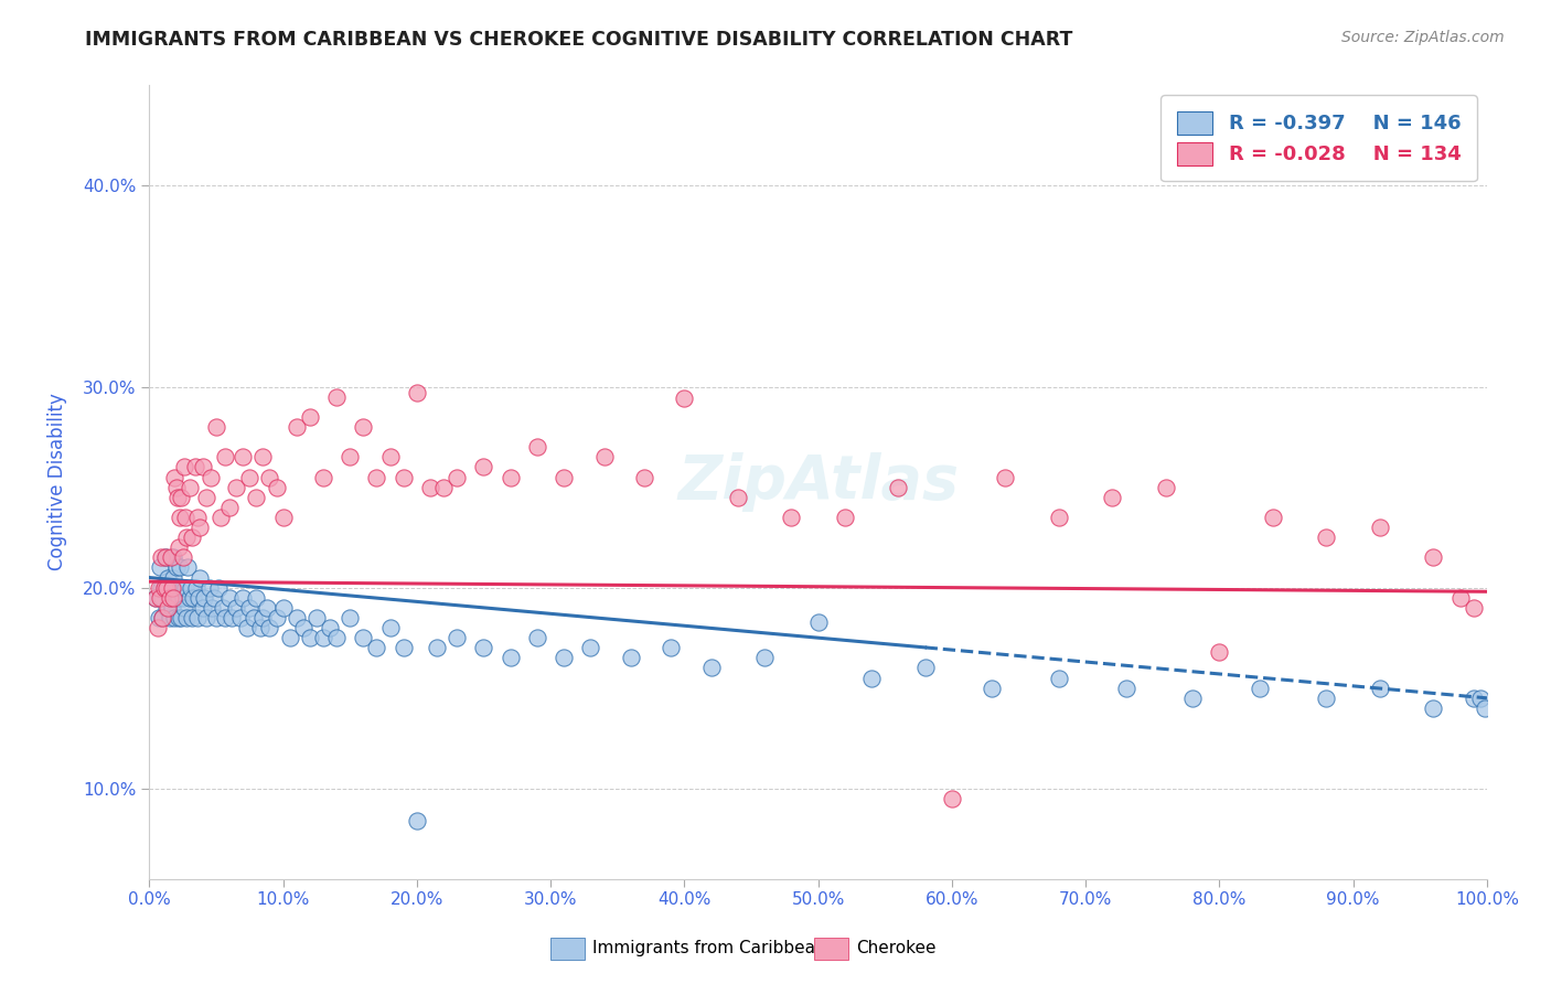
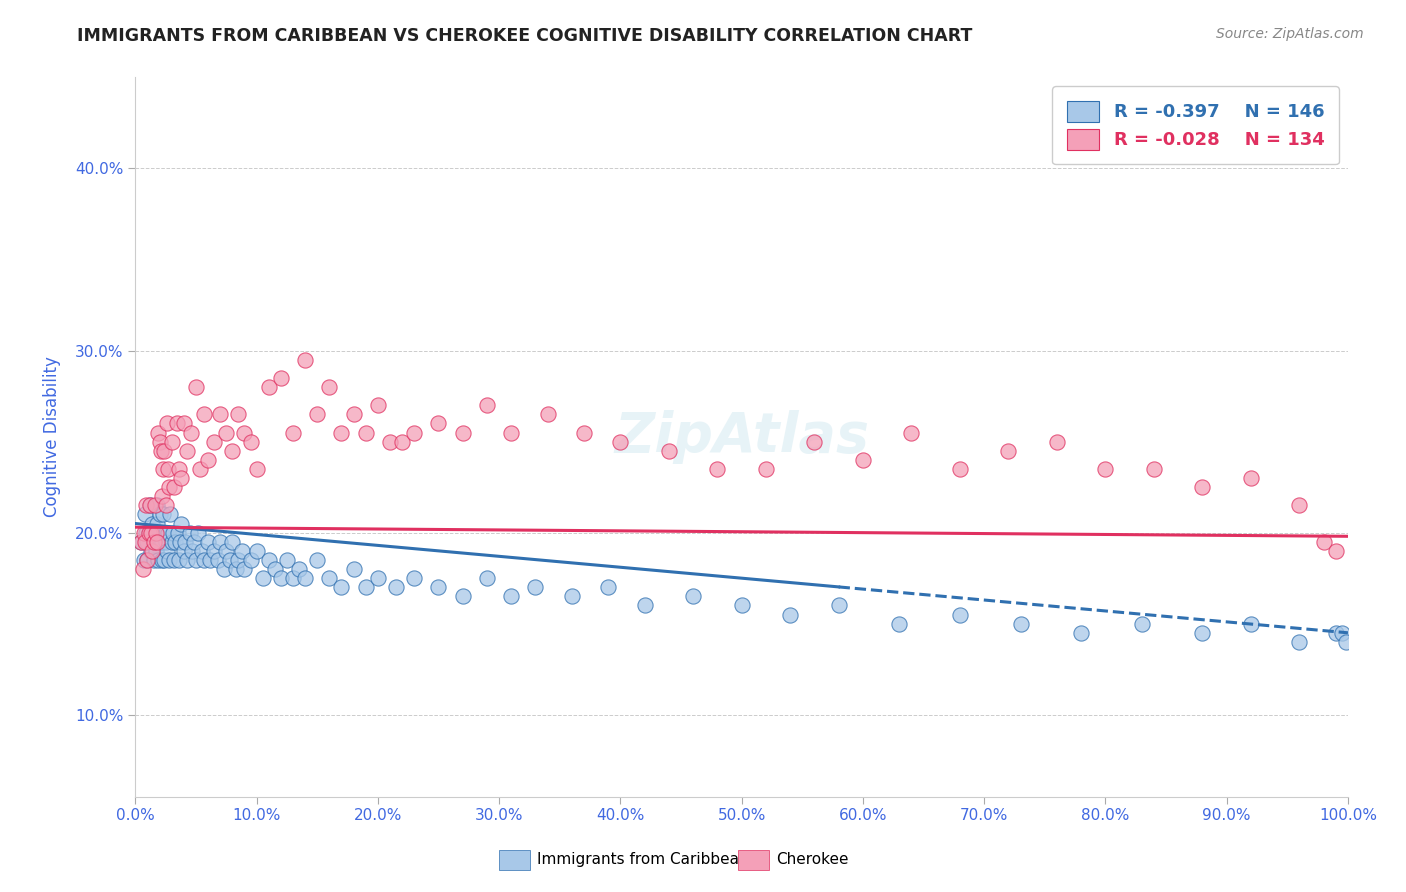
R = -0.397 N = 146/20.0%: 8.4% -> 17.5%
R = -0.028 N = 134/20.0%: 29.7% -> 27.0%
R = -0.028 N = 134/40.0%: 29.4% -> 25.0%
R = -0.397 N = 146/50.0%: 18.3% -> 16.0%
R = -0.028 N = 134/60.0%: 9.5% -> 24.0%
R = -0.028 N = 134/80.0%: 16.8% -> 23.5%
